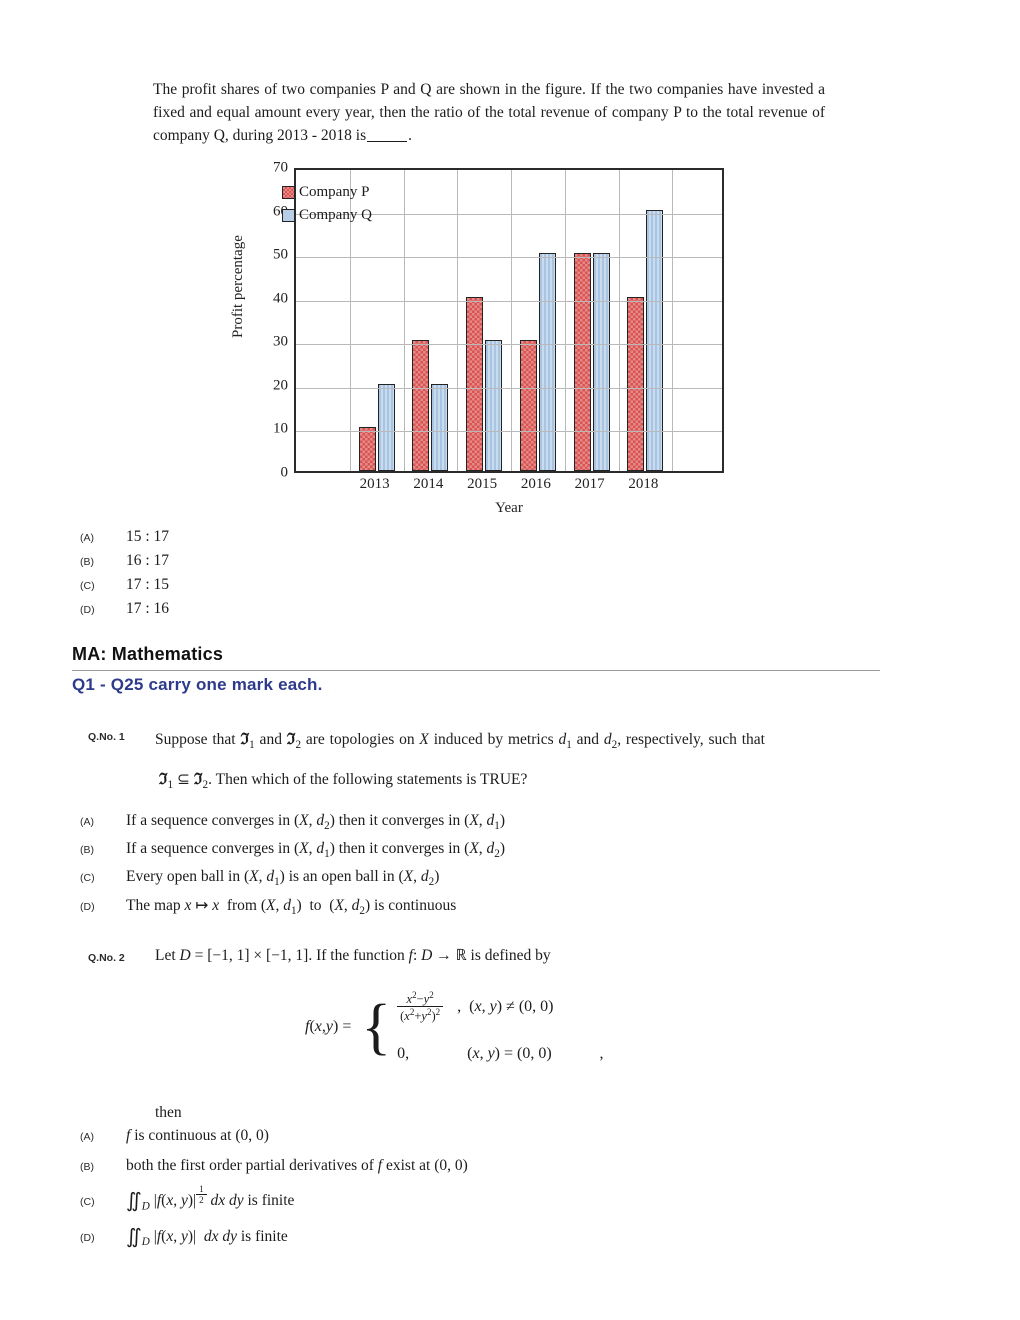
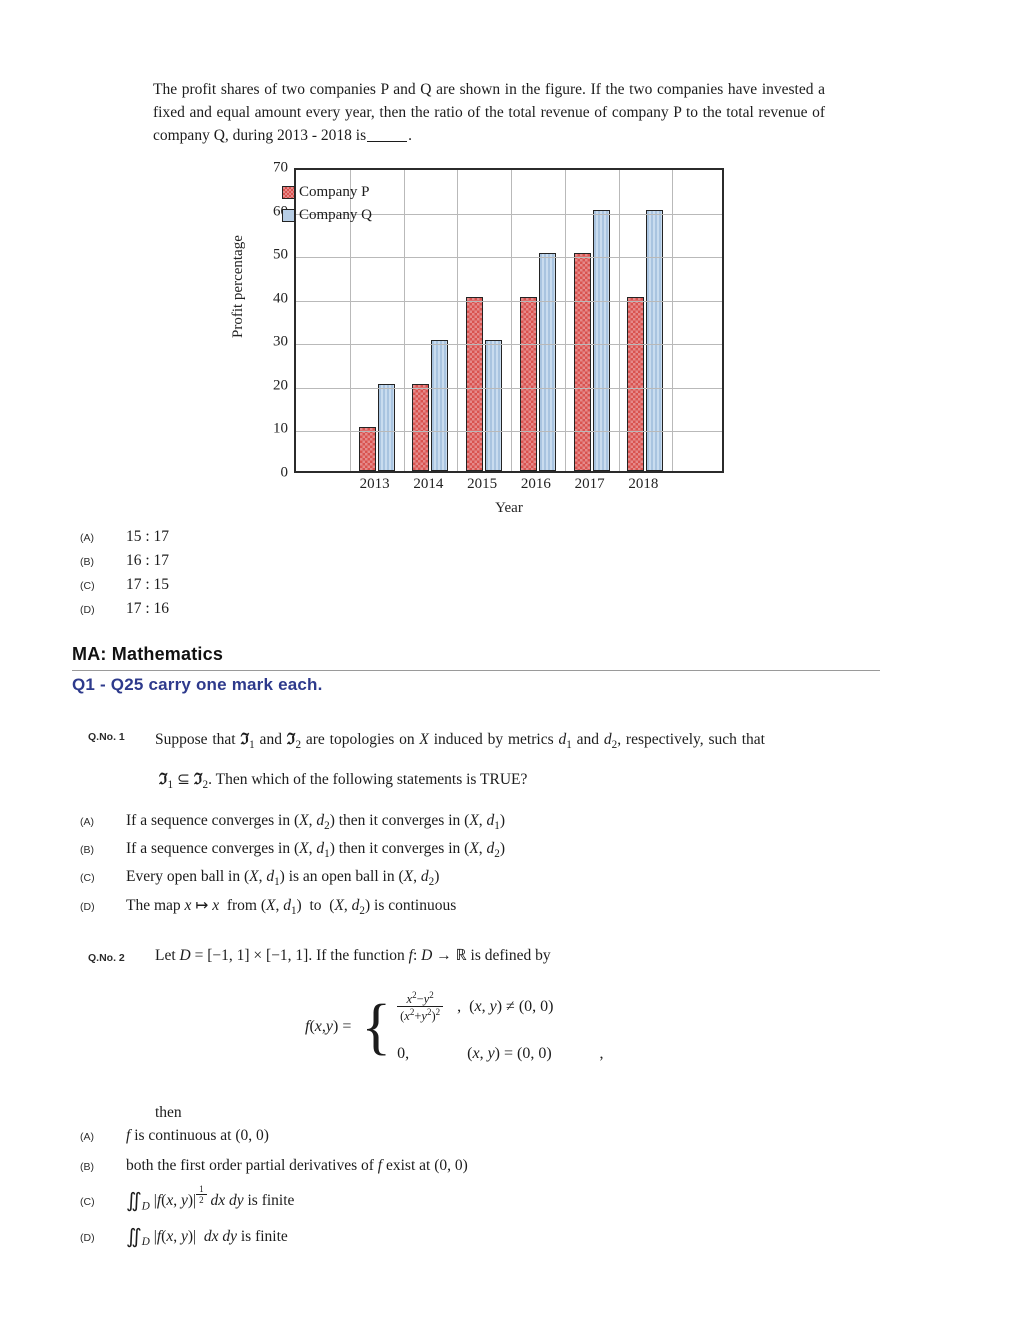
Company P/2014: 30 -> 20
Company Q/2014: 20 -> 30
Company P/2016: 30 -> 40
Company Q/2017: 50 -> 60
